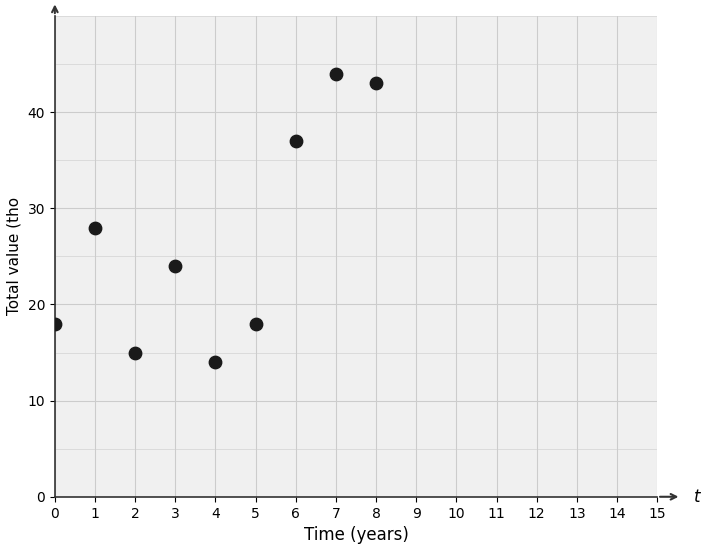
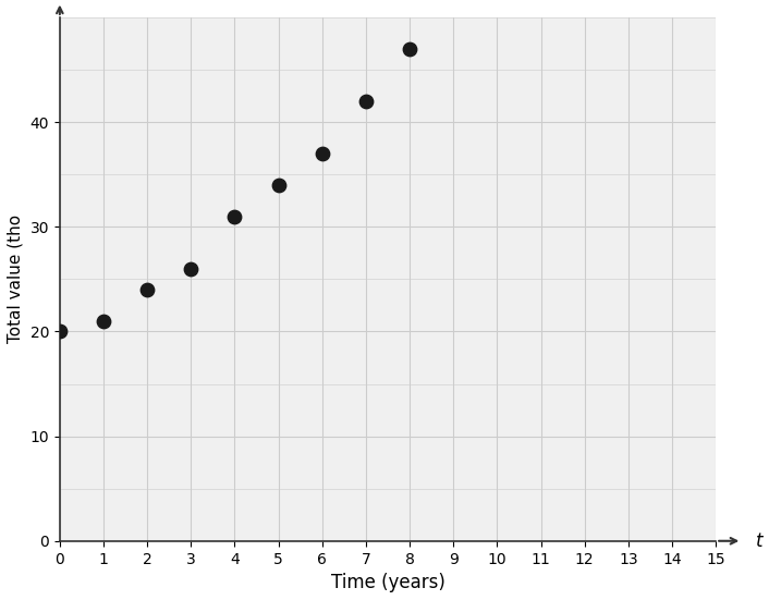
0: 18 -> 20
1: 28 -> 21
2: 15 -> 24
3: 24 -> 26
4: 14 -> 31
5: 18 -> 34
7: 44 -> 42
8: 43 -> 47
